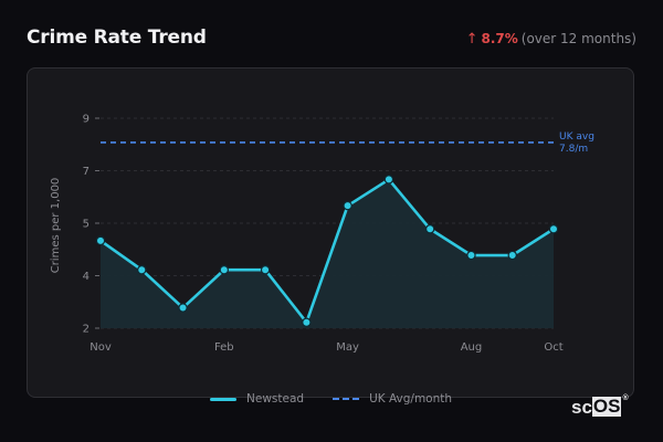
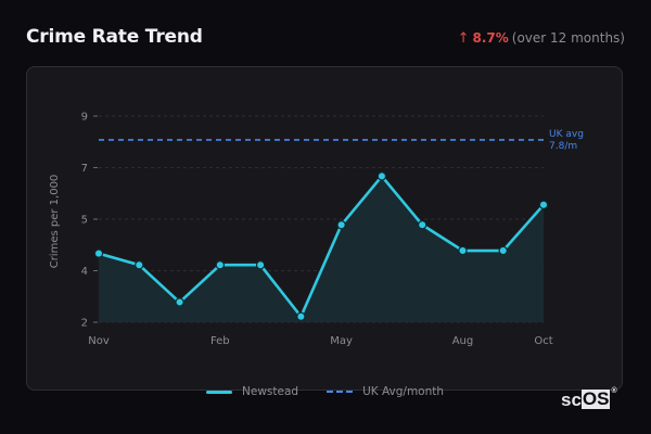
Nov: 4.8 -> 4.2
May: 6.0 -> 5.2
Oct: 5.2 -> 5.9
